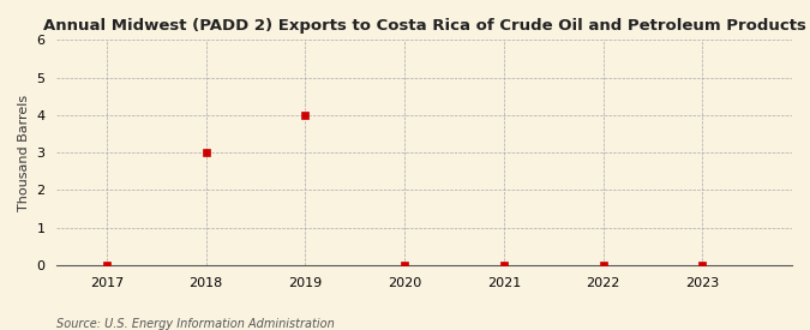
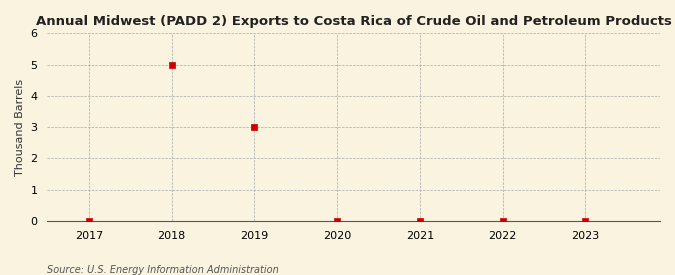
2018: 3 -> 5
2019: 4 -> 3
